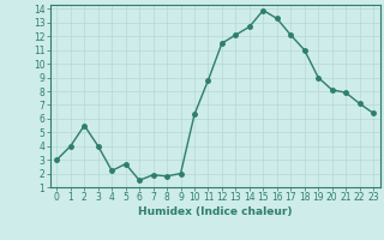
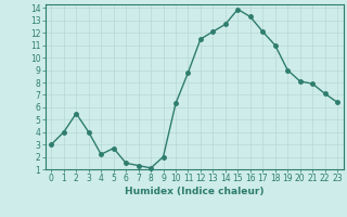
7: 1.9 -> 1.3
8: 1.8 -> 1.1
